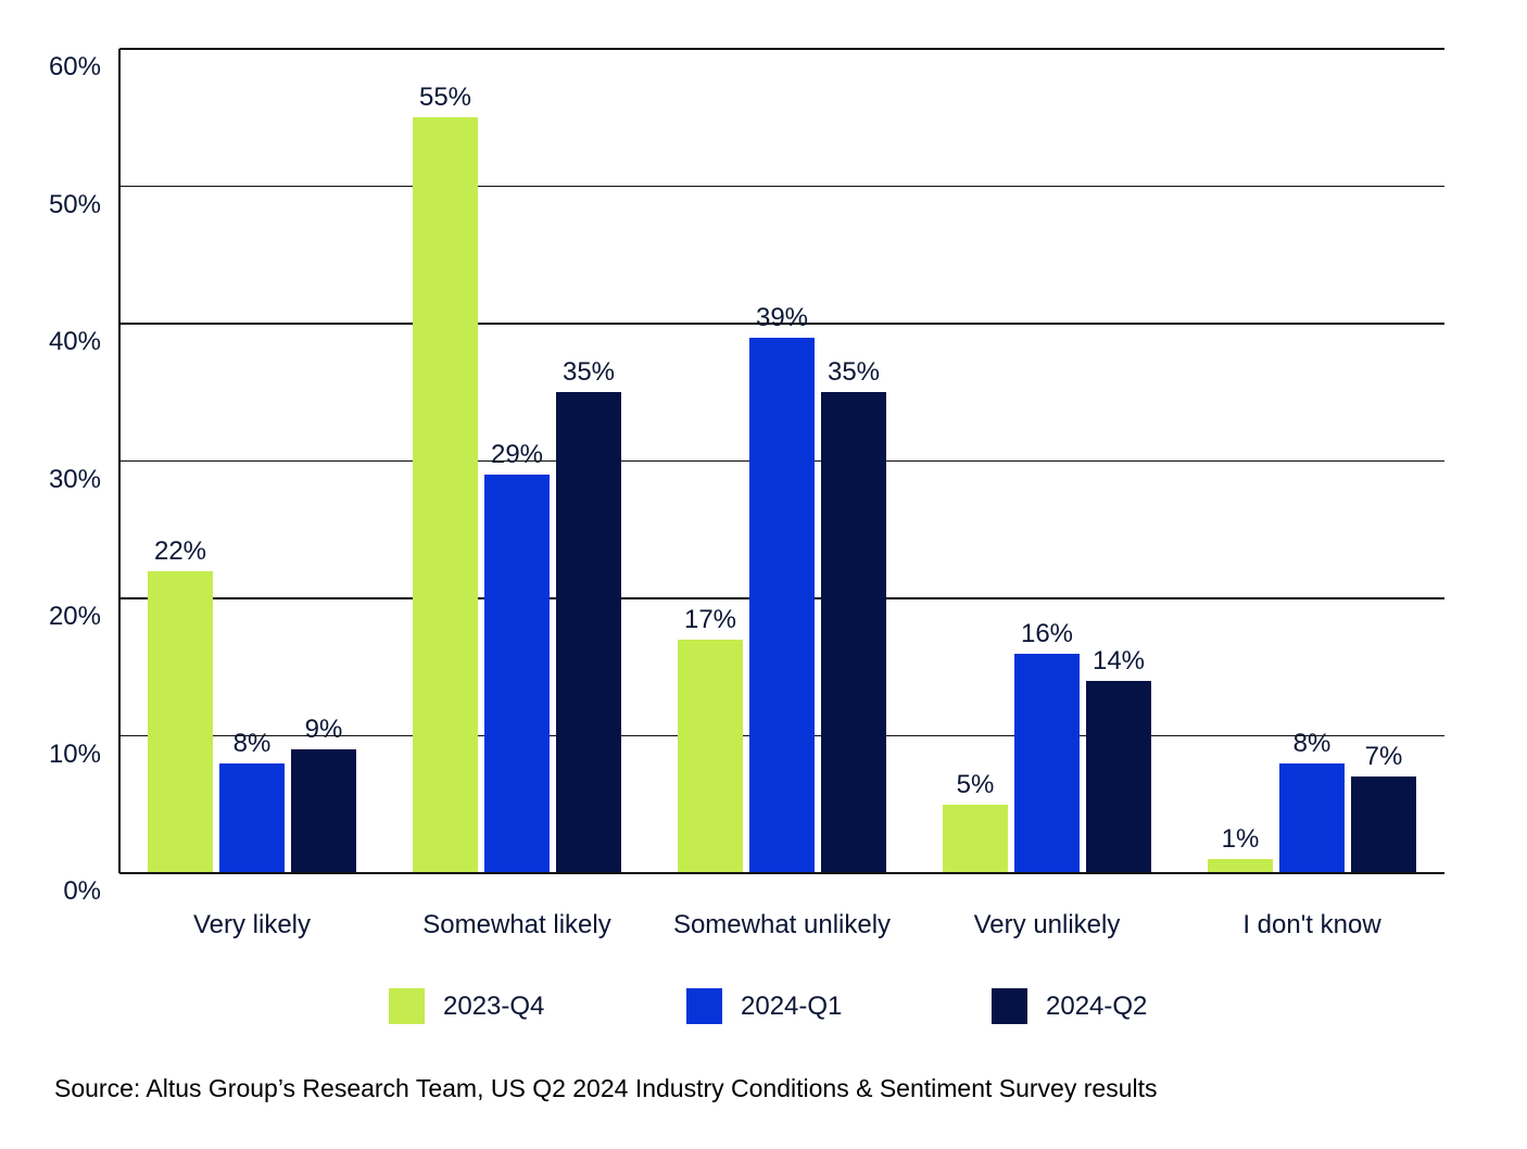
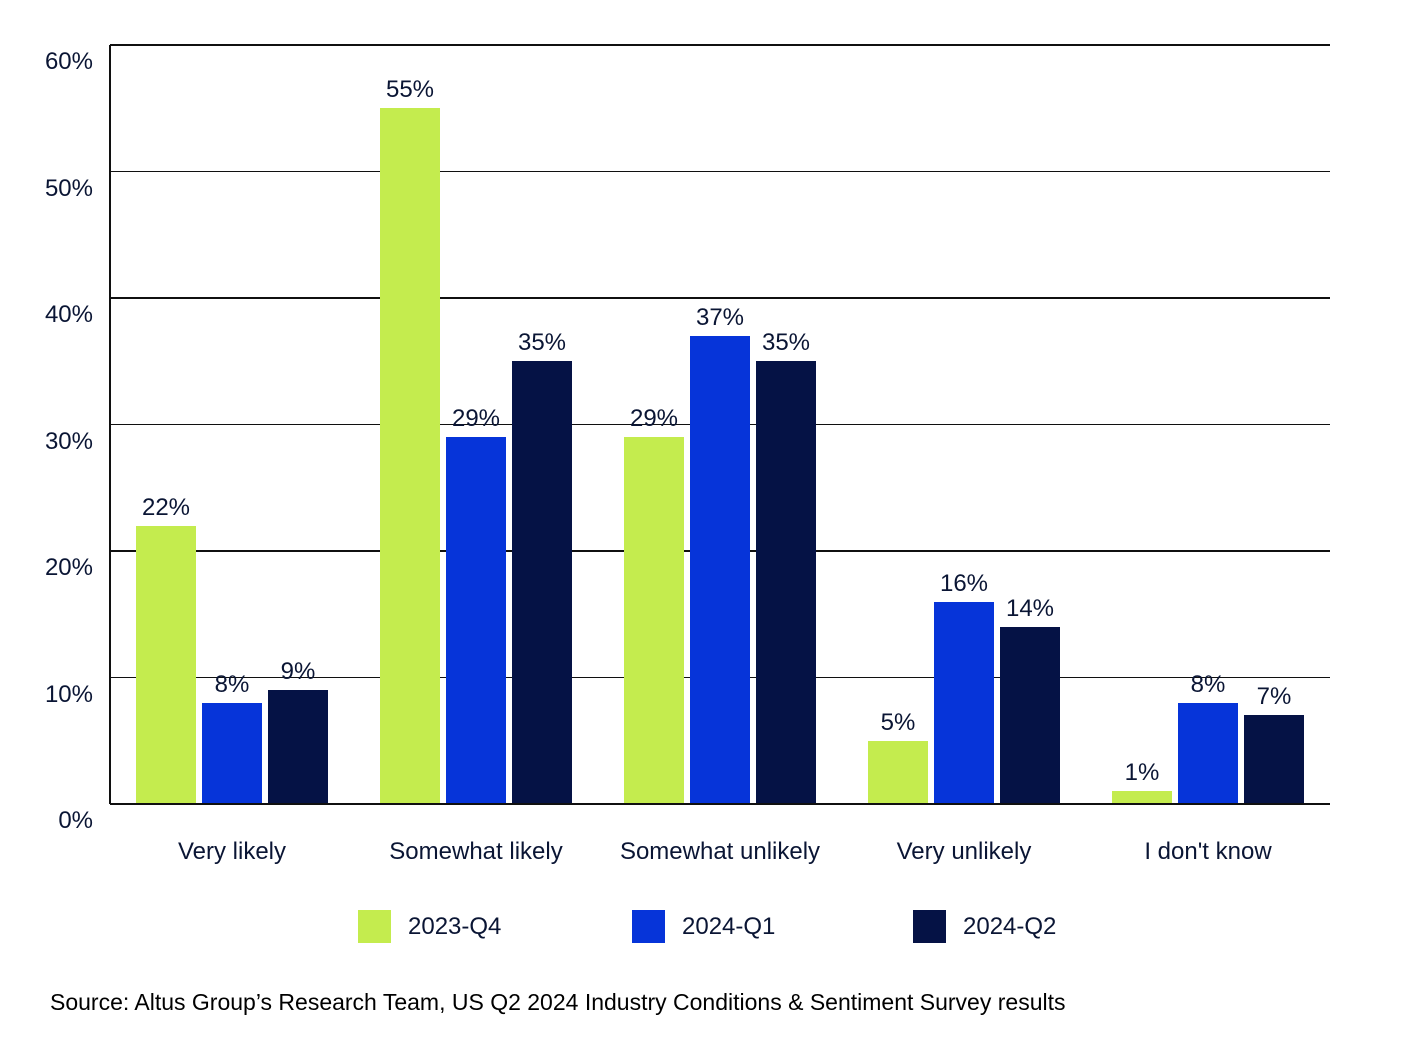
2023-Q4/Somewhat unlikely: 17% -> 29%
2024-Q1/Somewhat unlikely: 39% -> 37%
